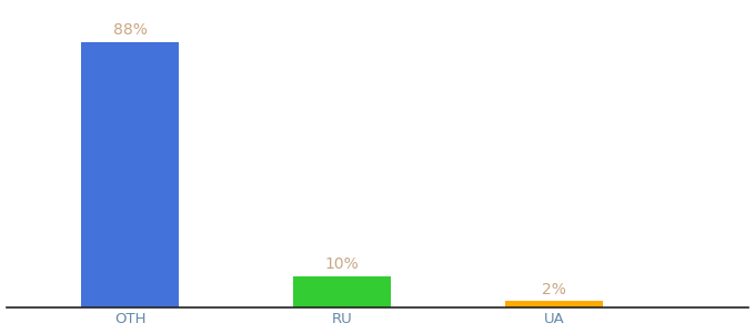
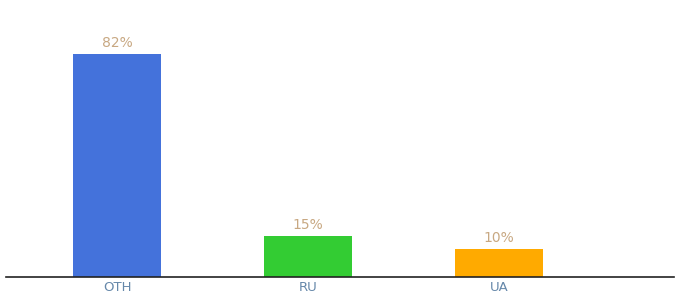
OTH: 88% -> 82%
RU: 10% -> 15%
UA: 2% -> 10%
